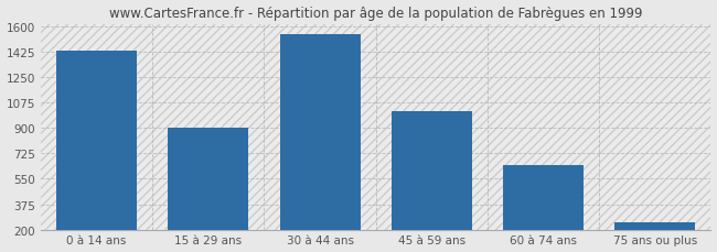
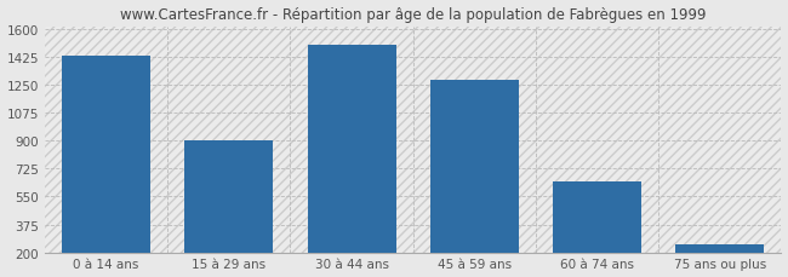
30 à 44 ans: 1540 -> 1500
45 à 59 ans: 1020 -> 1280
